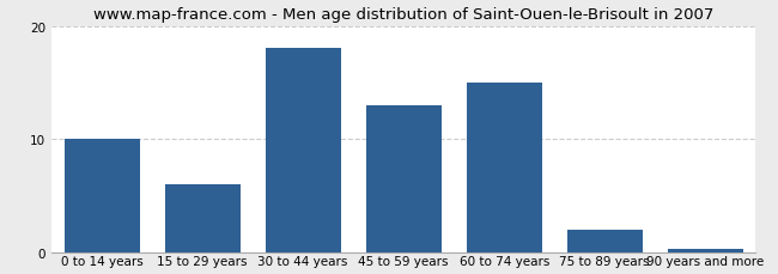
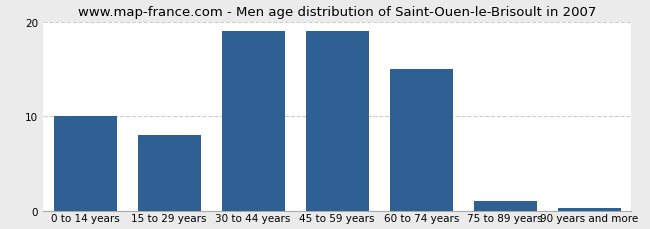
15 to 29 years: 6.0 -> 8.0
30 to 44 years: 18.0 -> 19.0
45 to 59 years: 13.0 -> 19.0
75 to 89 years: 2.0 -> 1.0
